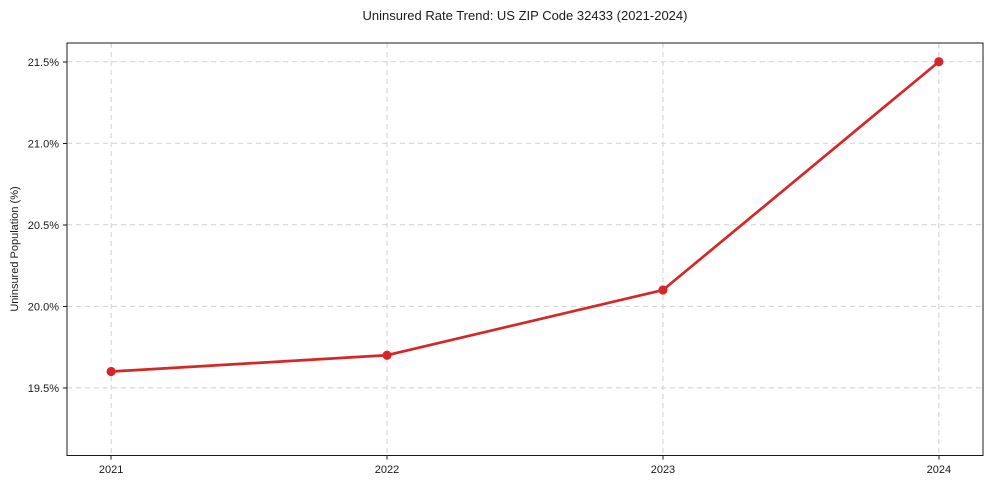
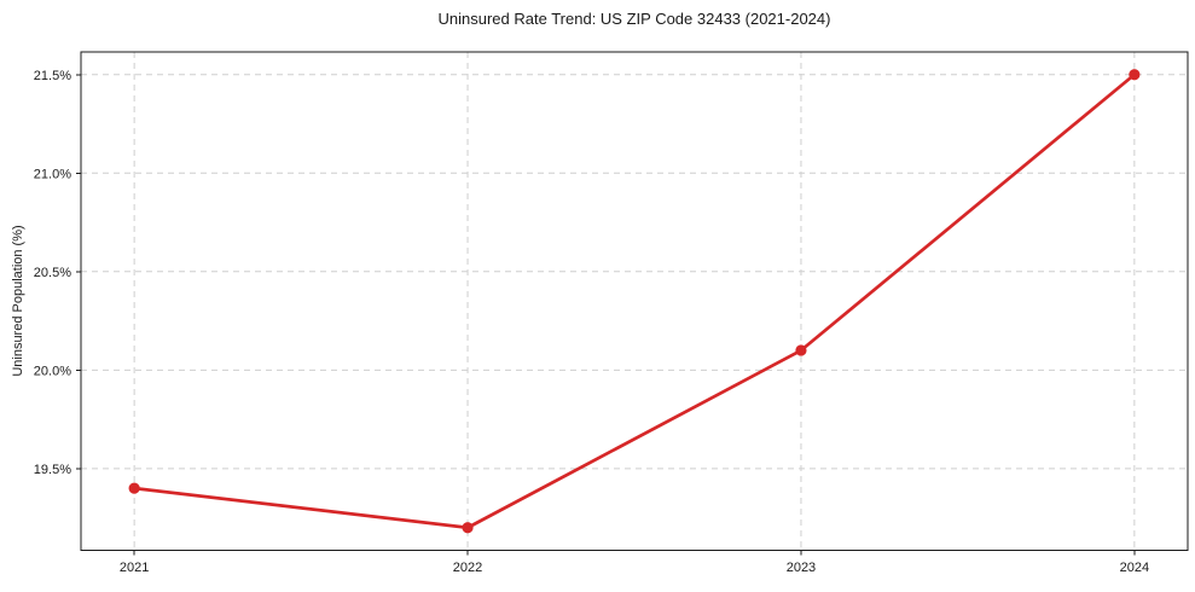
2021: 19.6% -> 19.4%
2022: 19.7% -> 19.2%
